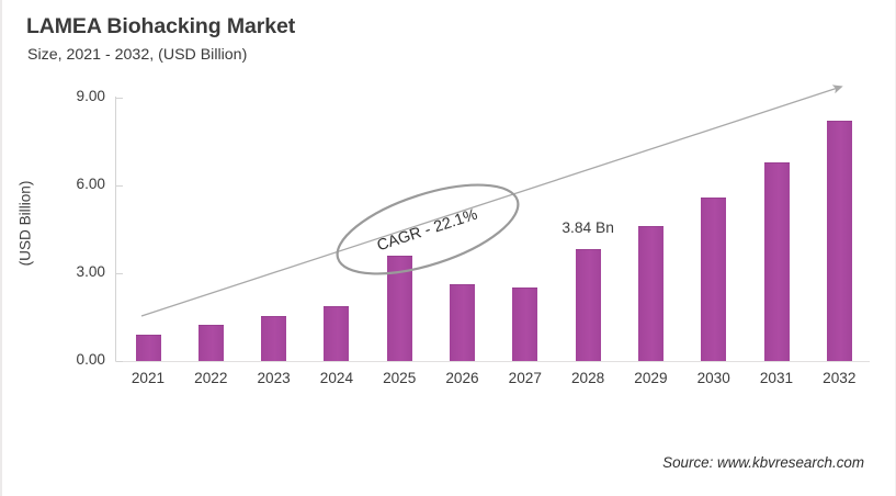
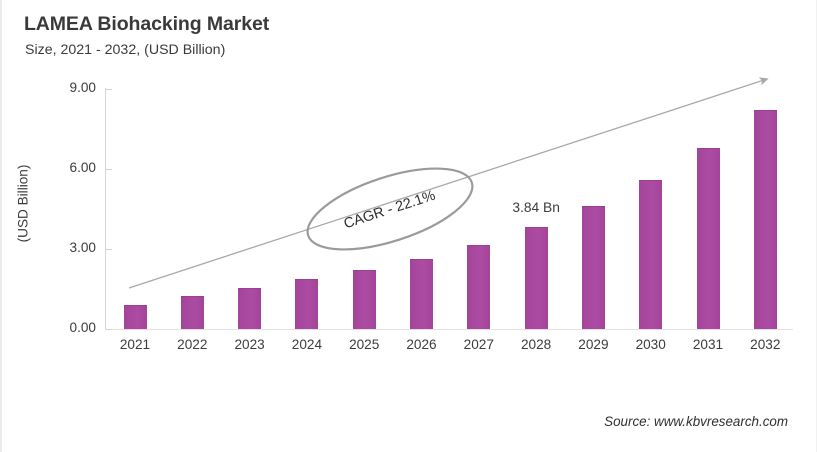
2025: 3.6 -> 2.2
2027: 2.5 -> 3.1
